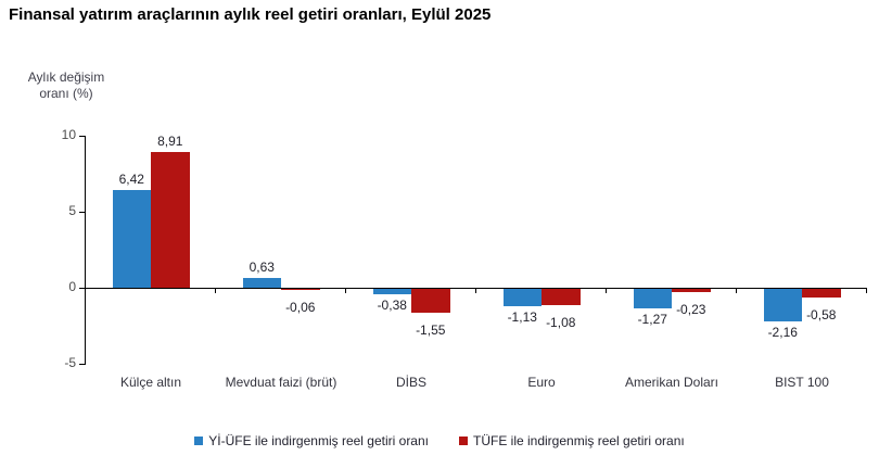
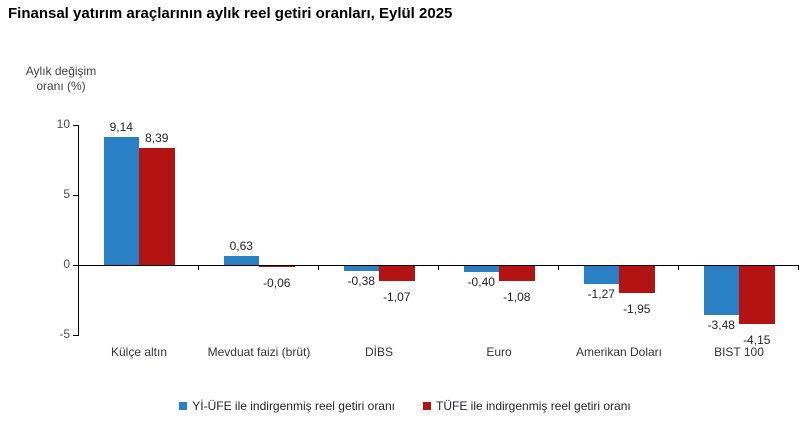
Yİ-ÜFE ile indirgenmiş reel getiri oranı/Külçe altın: 6,42 -> 9,14
TÜFE ile indirgenmiş reel getiri oranı/Külçe altın: 8,91 -> 8,39
TÜFE ile indirgenmiş reel getiri oranı/DİBS: -1,55 -> -1,07
Yİ-ÜFE ile indirgenmiş reel getiri oranı/Euro: -1,13 -> -0,40
TÜFE ile indirgenmiş reel getiri oranı/Amerikan Doları: -0,23 -> -1,95
Yİ-ÜFE ile indirgenmiş reel getiri oranı/BIST 100: -2,16 -> -3,48
TÜFE ile indirgenmiş reel getiri oranı/BIST 100: -0,58 -> -4,15
